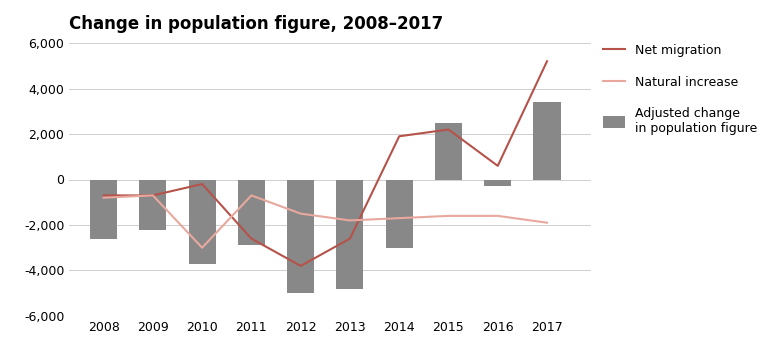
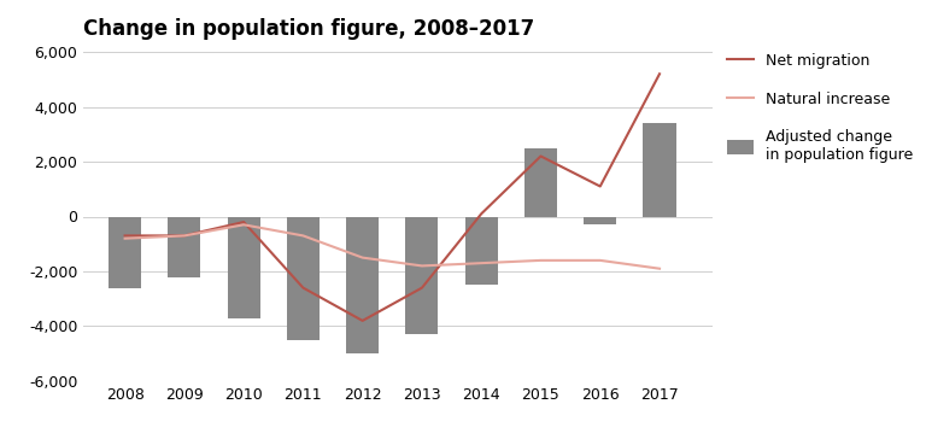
Natural increase/2010: -3,000 -> -300
Adjusted change in population figure/2011: -2,900 -> -4,500
Adjusted change in population figure/2013: -4,800 -> -4,300
Net migration/2014: 1,900 -> 100
Adjusted change in population figure/2014: -3,000 -> -2,500
Net migration/2016: 600 -> 1,100
